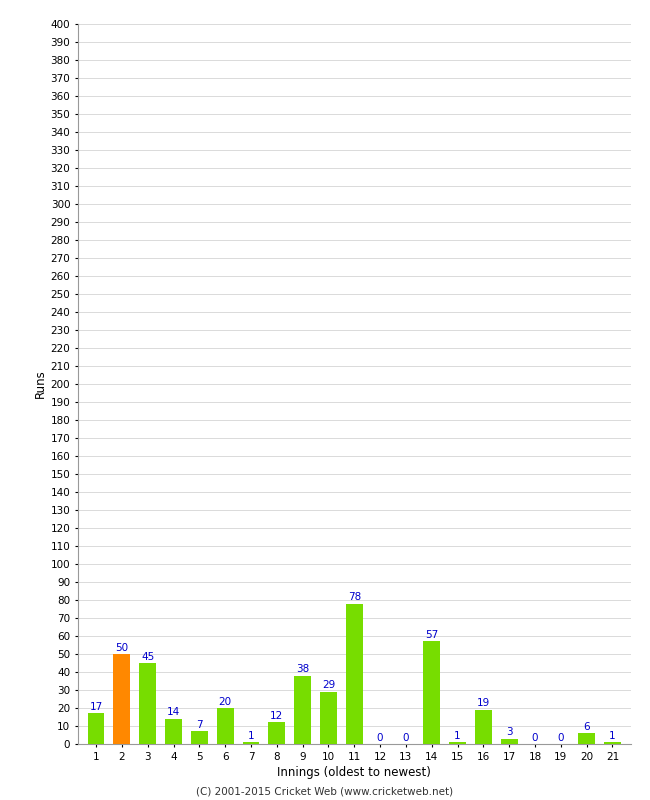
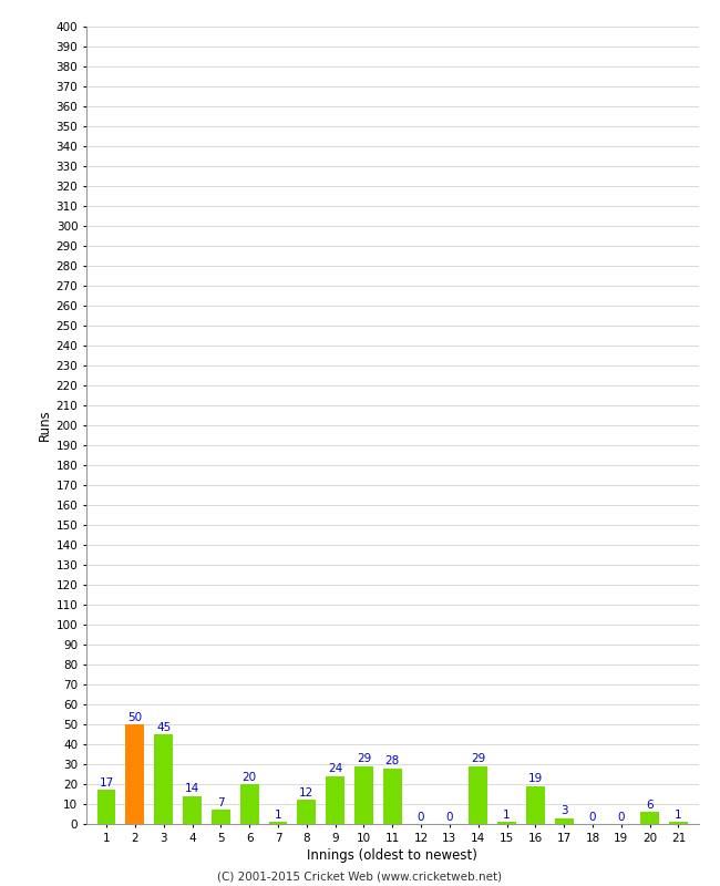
9: 38 -> 24
11: 78 -> 28
14: 57 -> 29
